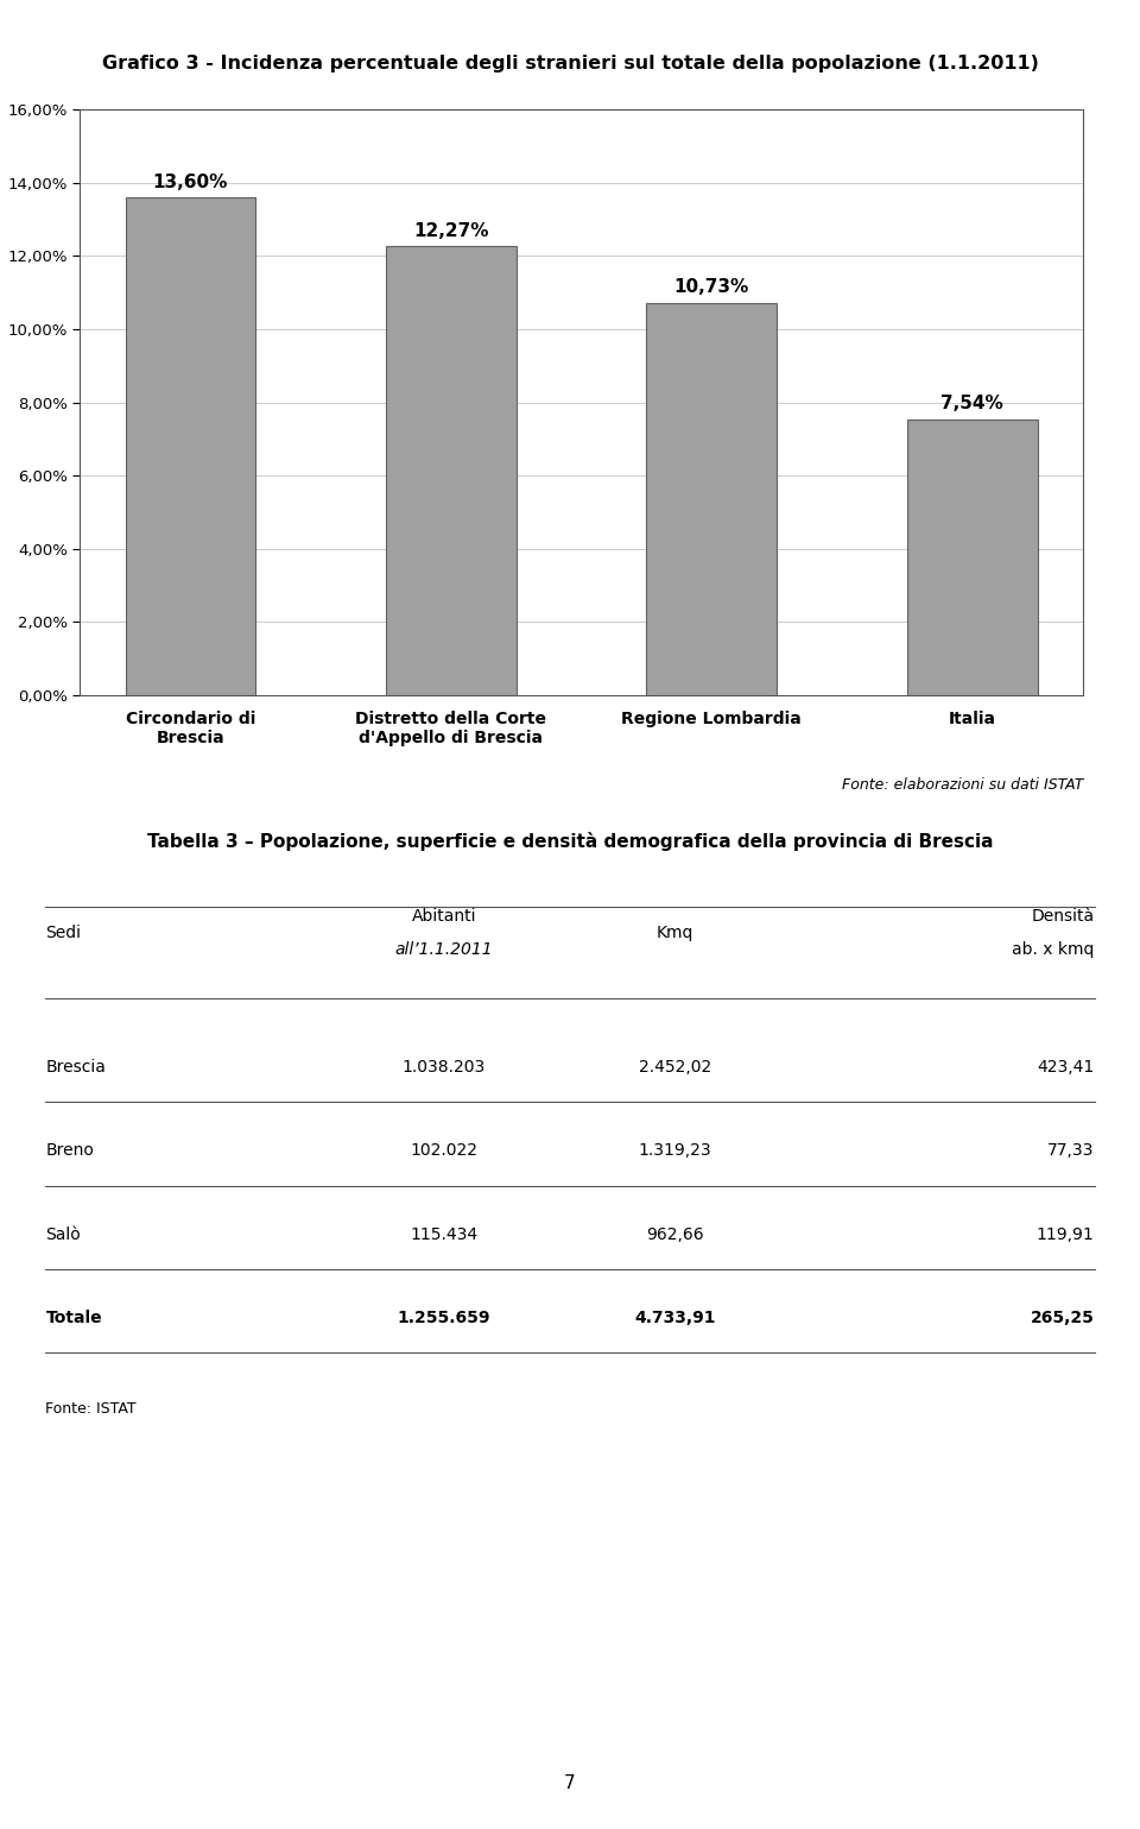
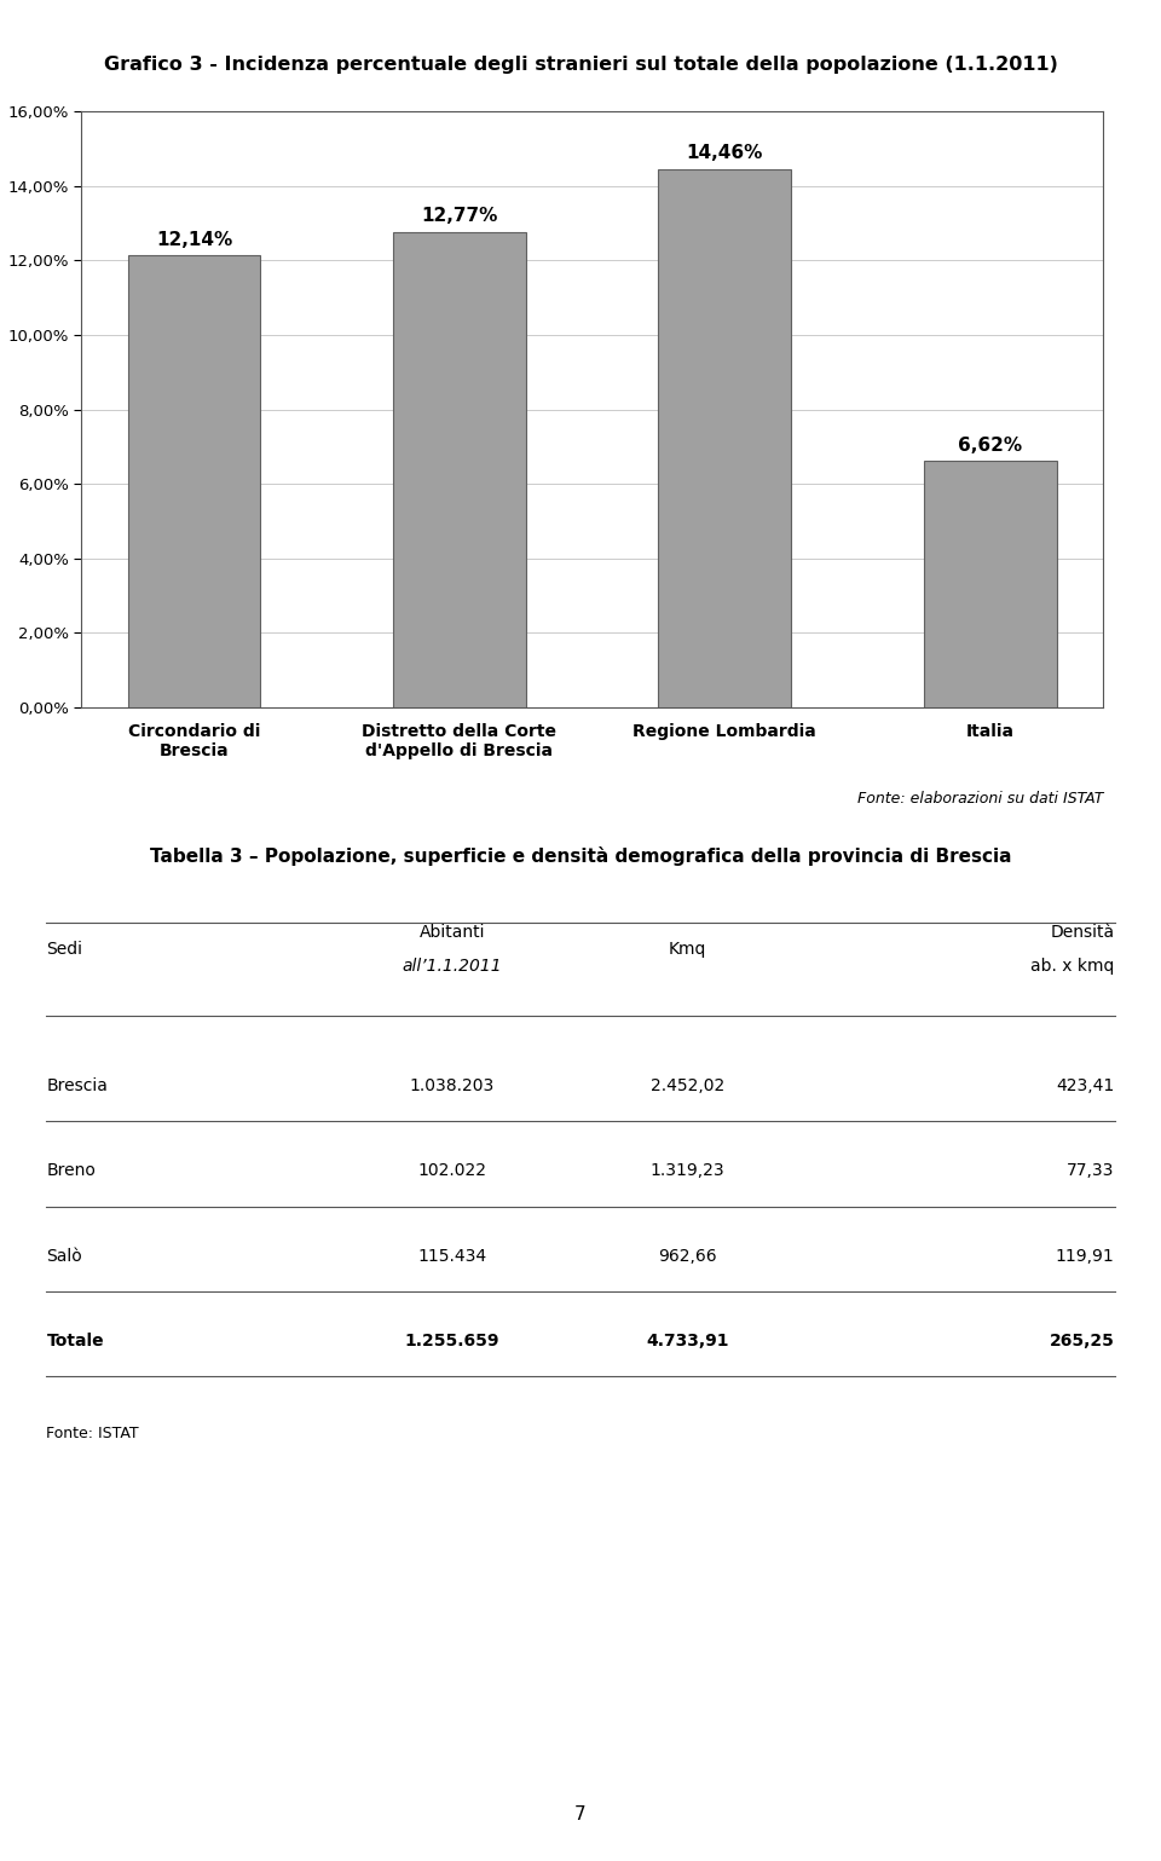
Circondario di Brescia: 13,60% -> 12,14%
Distretto della Corte d'Appello di Brescia: 12,27% -> 12,77%
Regione Lombardia: 10,73% -> 14,46%
Italia: 7,54% -> 6,62%
